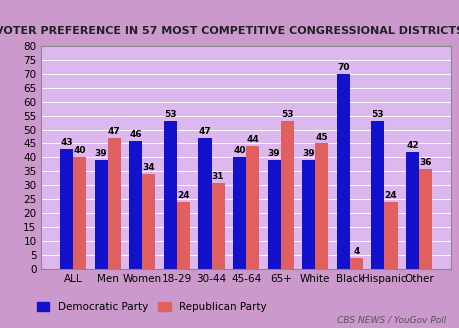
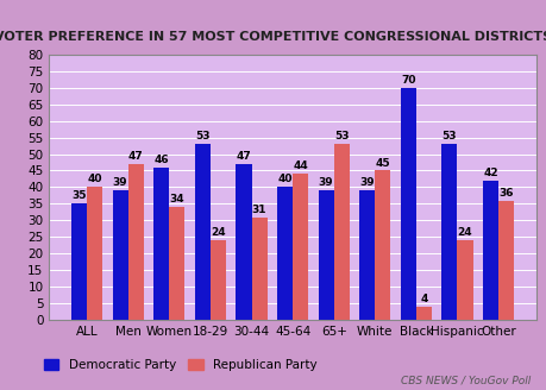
Democratic Party/ALL: 43 -> 35
